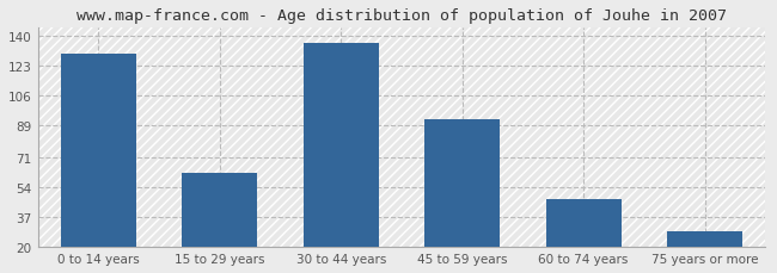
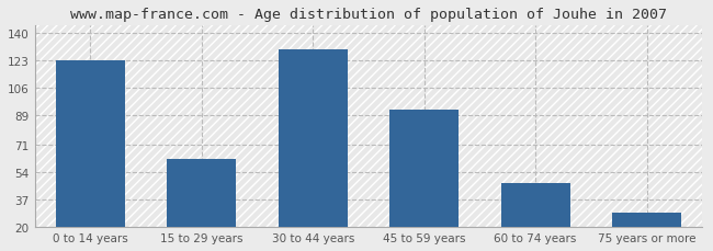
0 to 14 years: 130 -> 123
30 to 44 years: 136 -> 130
